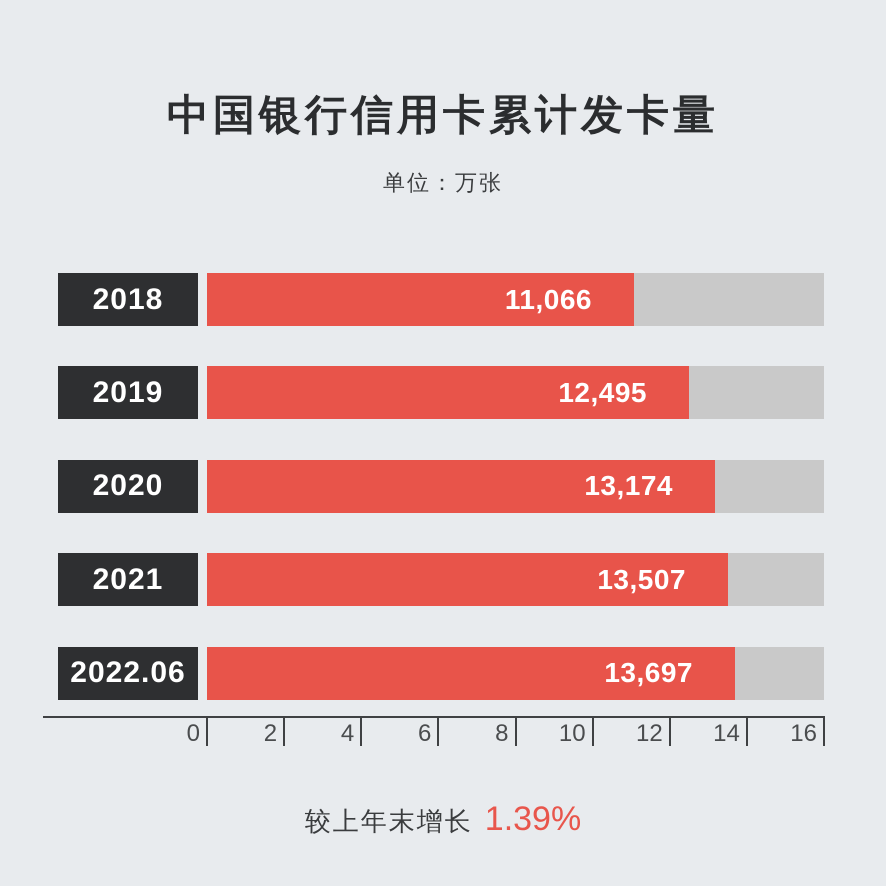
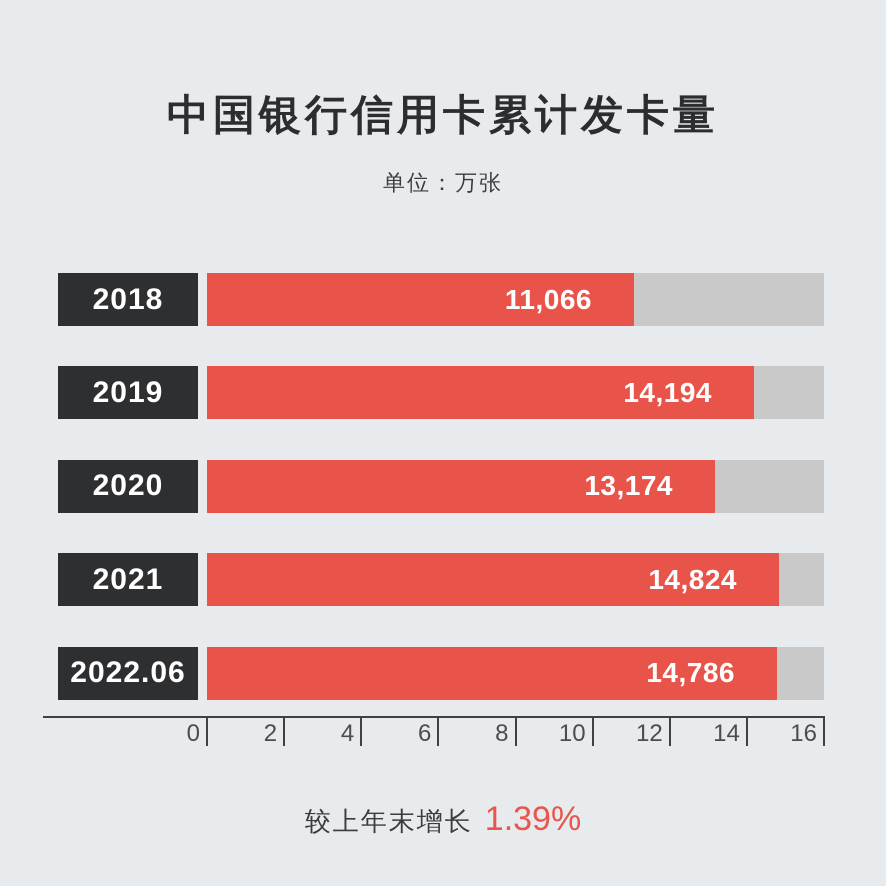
2019: 12,495 -> 14,194
2021: 13,507 -> 14,824
2022.06: 13,697 -> 14,786
